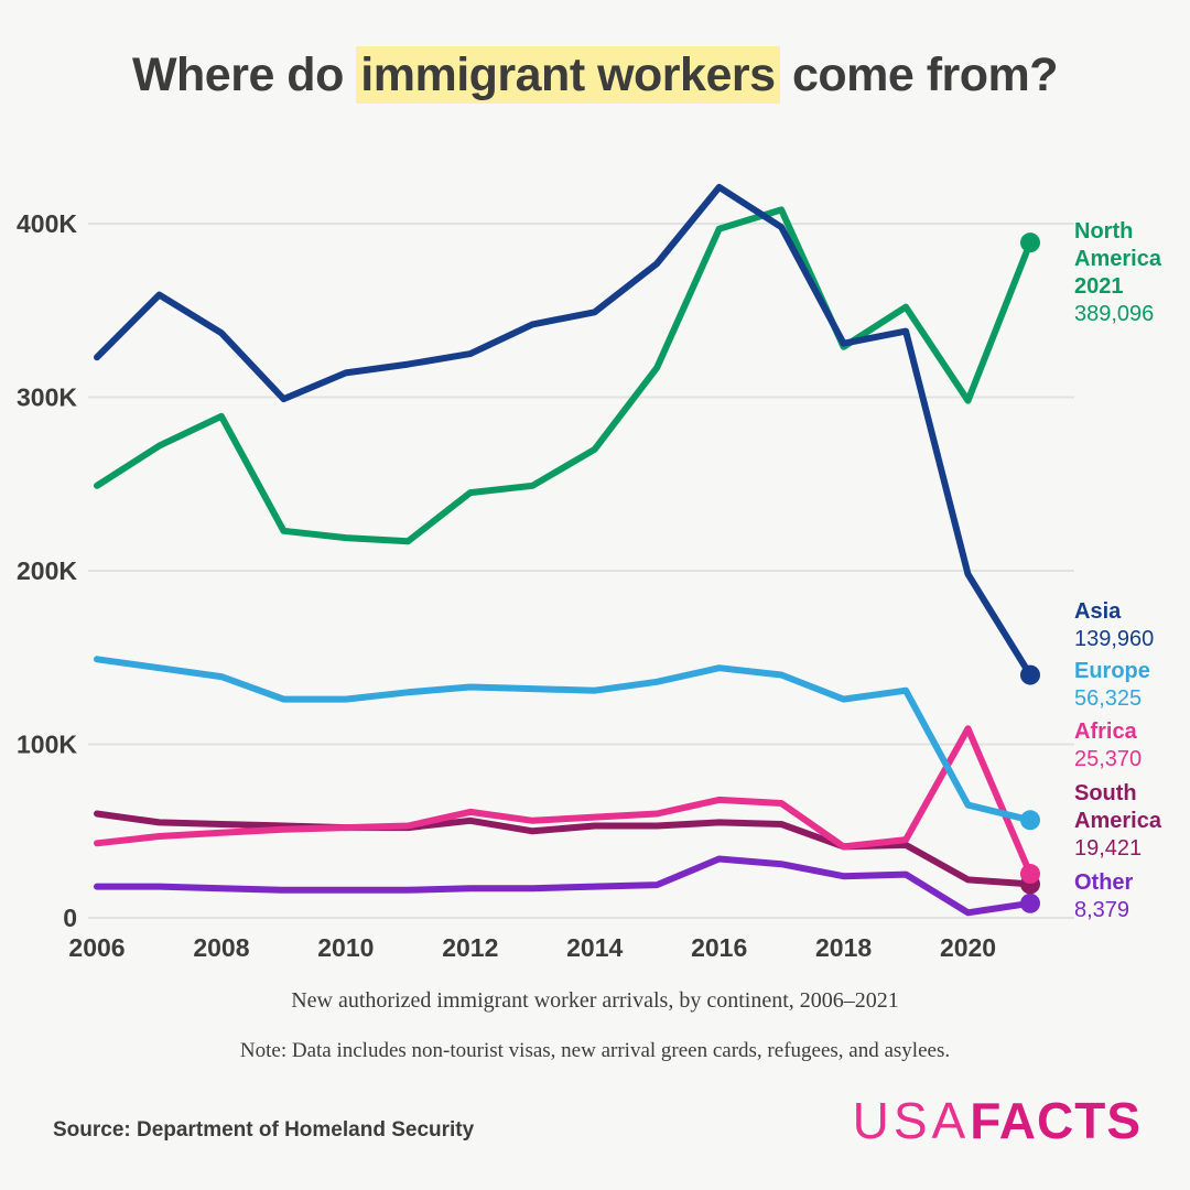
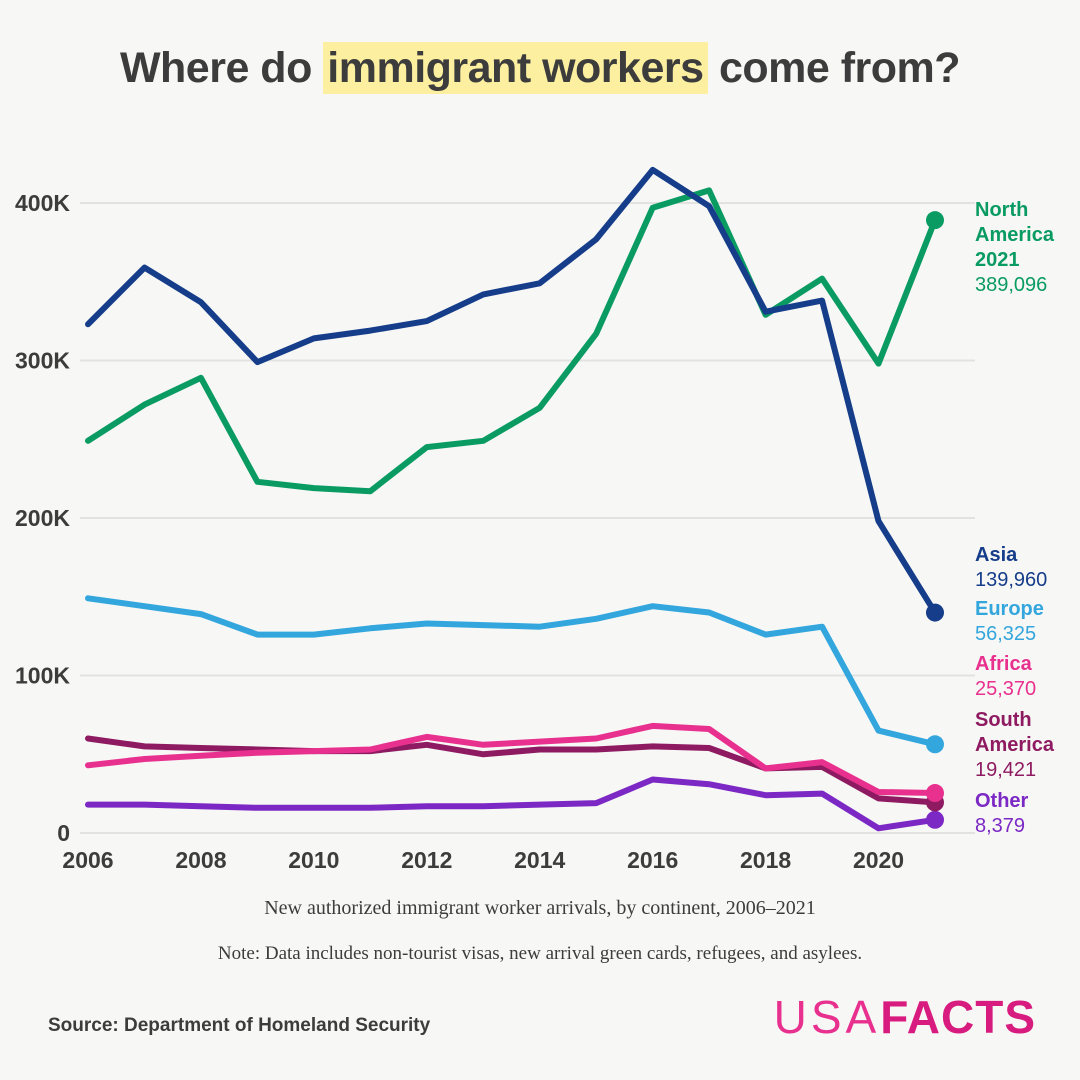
Africa/2020: 109K -> 26K
